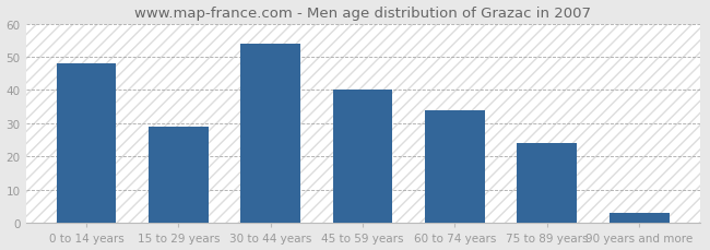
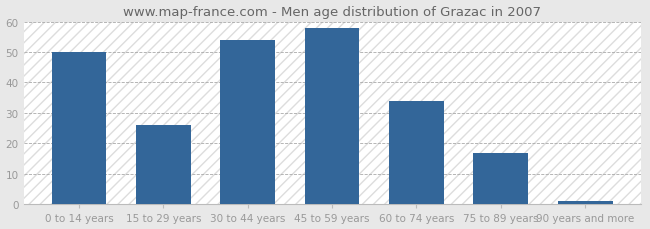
0 to 14 years: 48 -> 50
15 to 29 years: 29 -> 26
45 to 59 years: 40 -> 58
75 to 89 years: 24 -> 17
90 years and more: 3 -> 1
